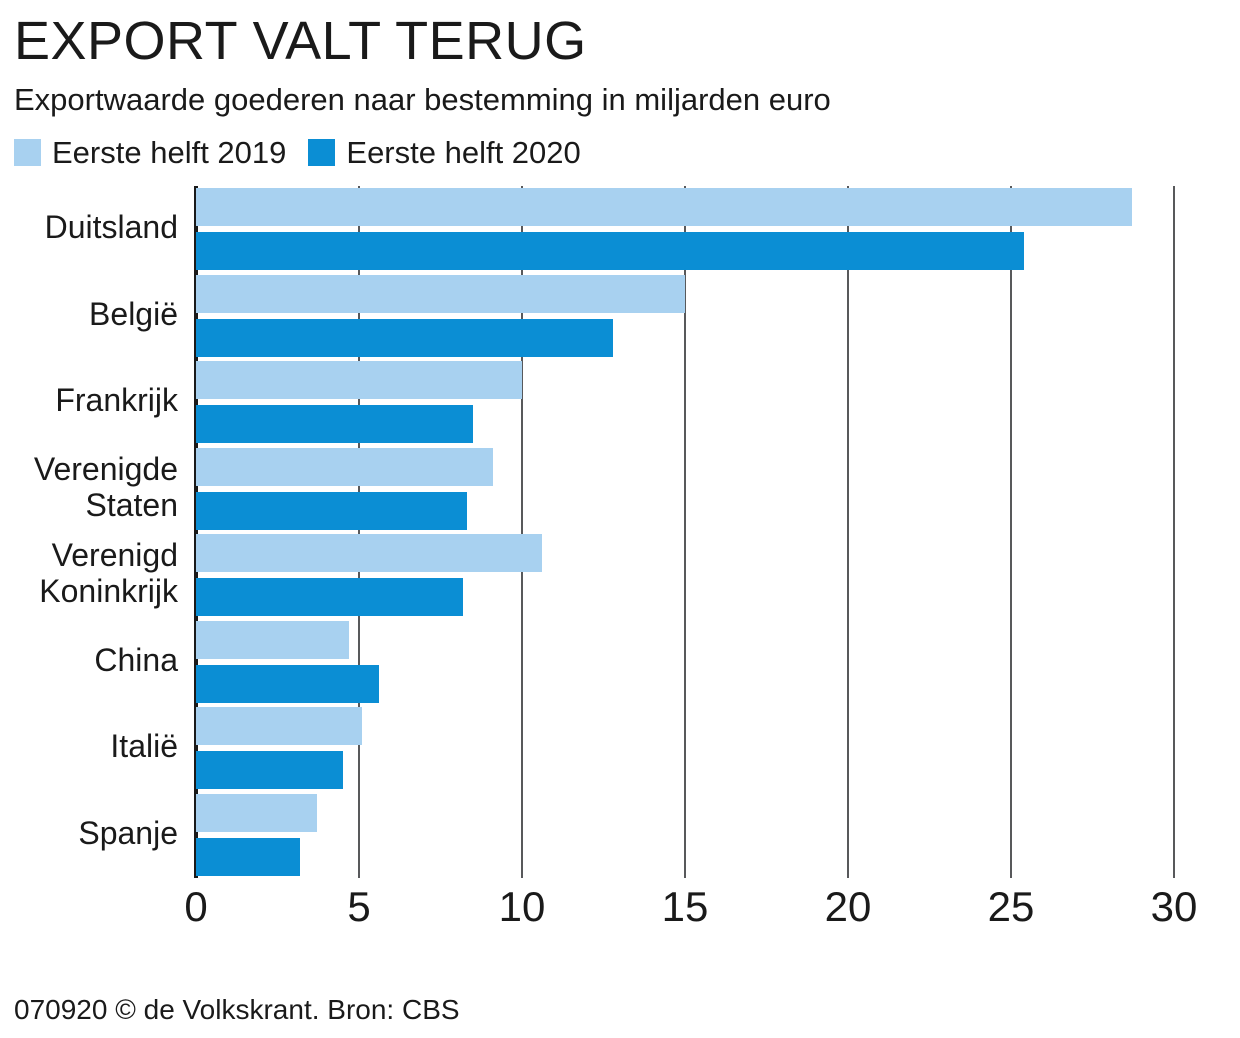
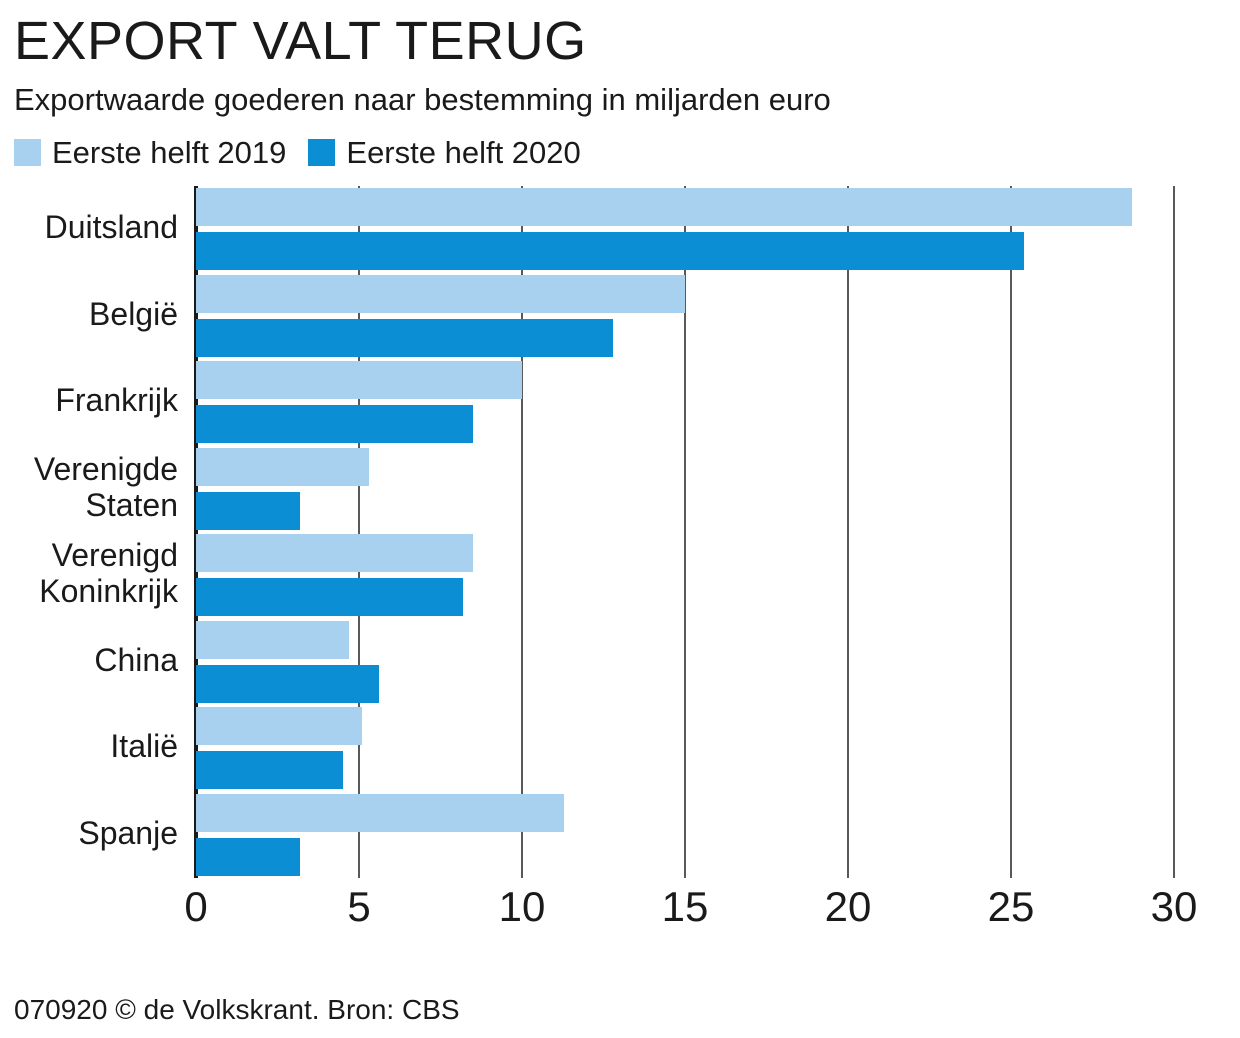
Eerste helft 2019/Verenigde Staten: 9.1 -> 5.3
Eerste helft 2020/Verenigde Staten: 8.3 -> 3.2
Eerste helft 2019/Verenigd Koninkrijk: 10.6 -> 8.5
Eerste helft 2019/Spanje: 3.7 -> 11.3
